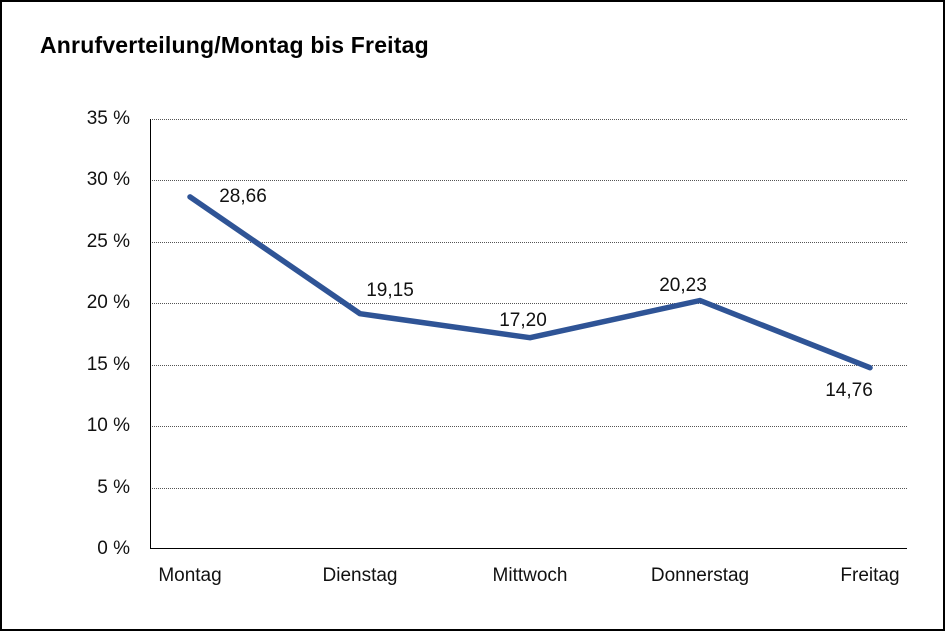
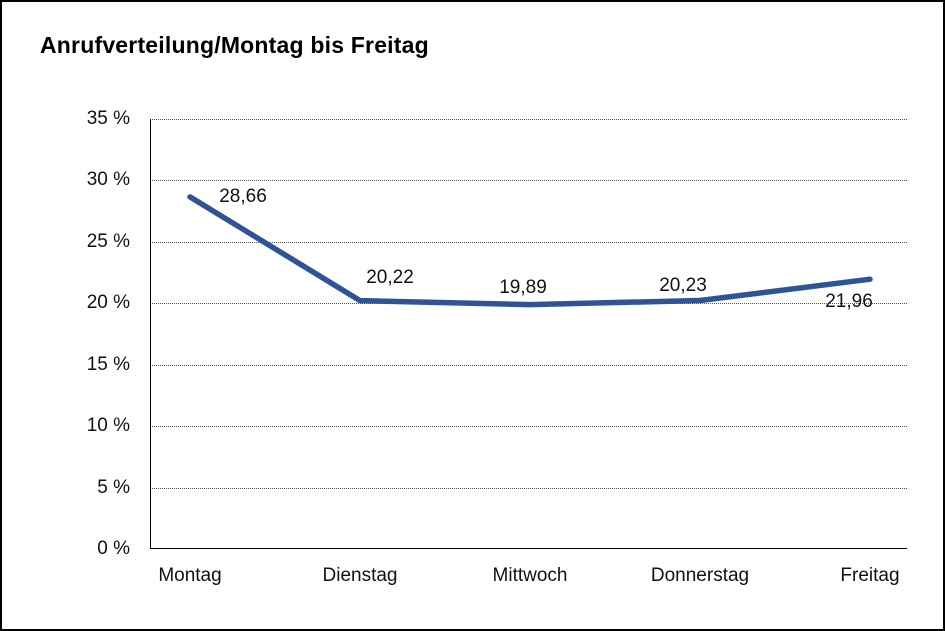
Dienstag: 19,15 -> 20,22
Mittwoch: 17,20 -> 19,89
Freitag: 14,76 -> 21,96
